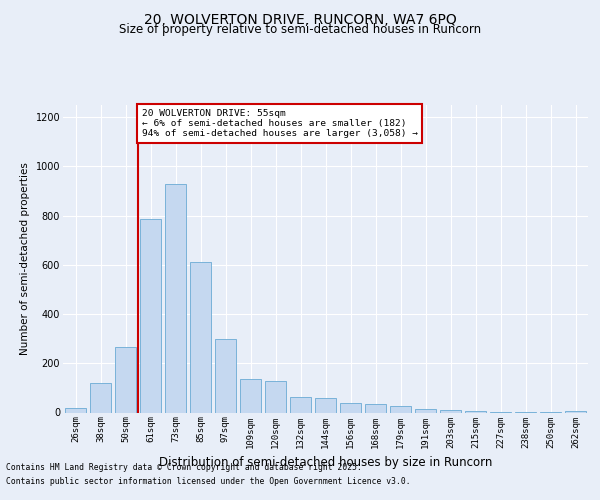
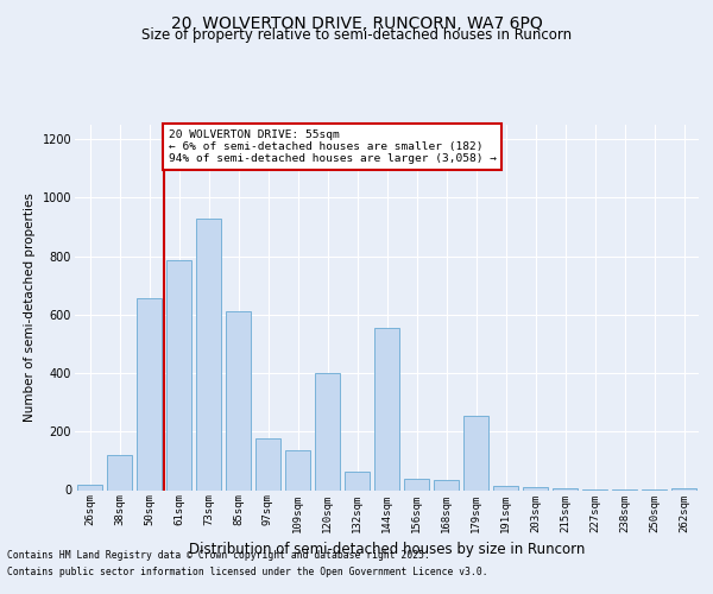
50sqm: 265 -> 655
97sqm: 300 -> 175
120sqm: 130 -> 400
144sqm: 60 -> 555
179sqm: 25 -> 255
